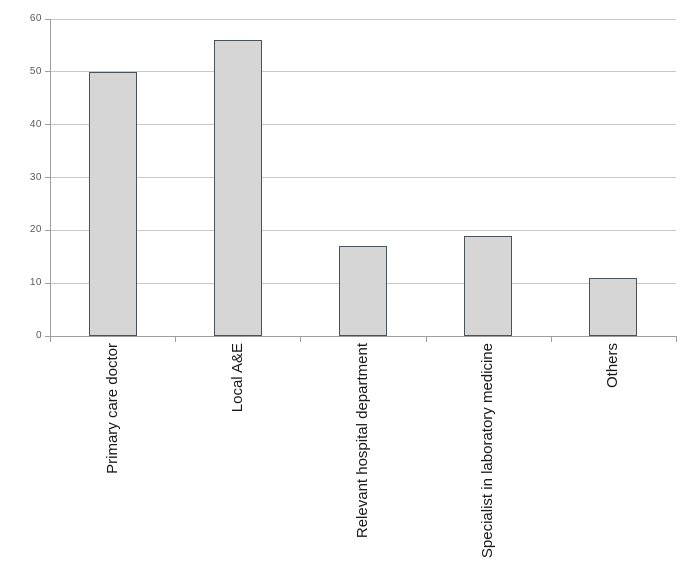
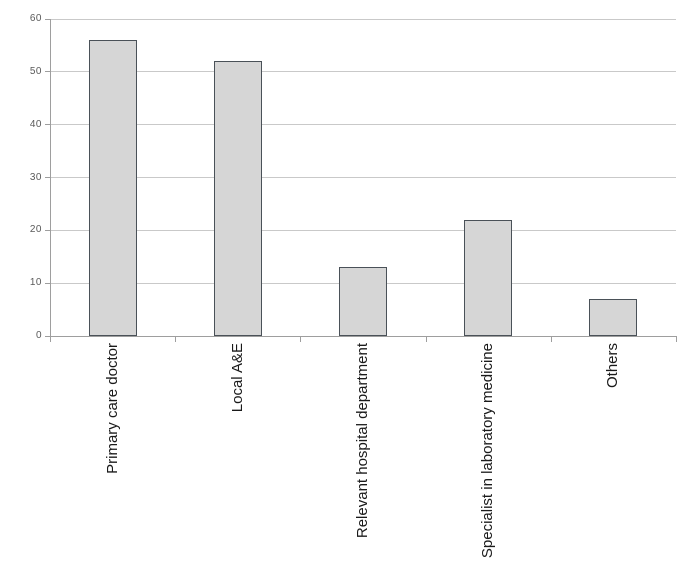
Primary care doctor: 50 -> 56
Local A&E: 56 -> 52
Relevant hospital department: 17 -> 13
Specialist in laboratory medicine: 19 -> 22
Others: 11 -> 7
